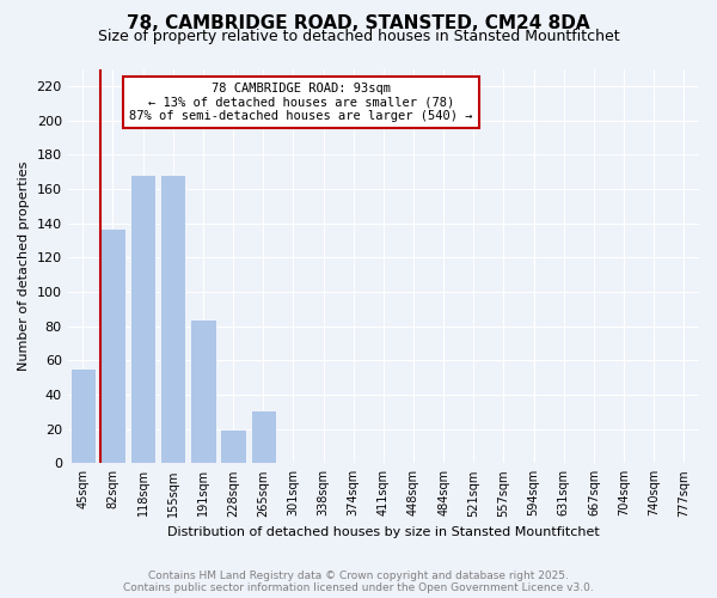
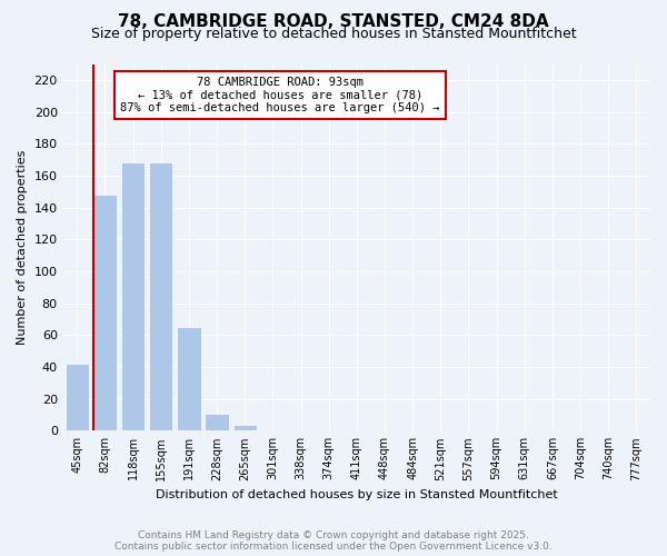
45sqm: 55 -> 42
82sqm: 137 -> 148
191sqm: 84 -> 65
228sqm: 20 -> 11
265sqm: 31 -> 4
